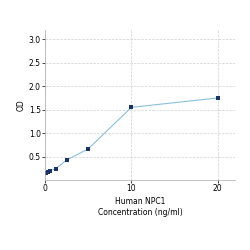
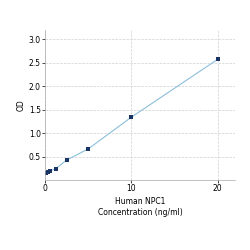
10: 1.55 -> 1.34
20: 1.75 -> 2.58
